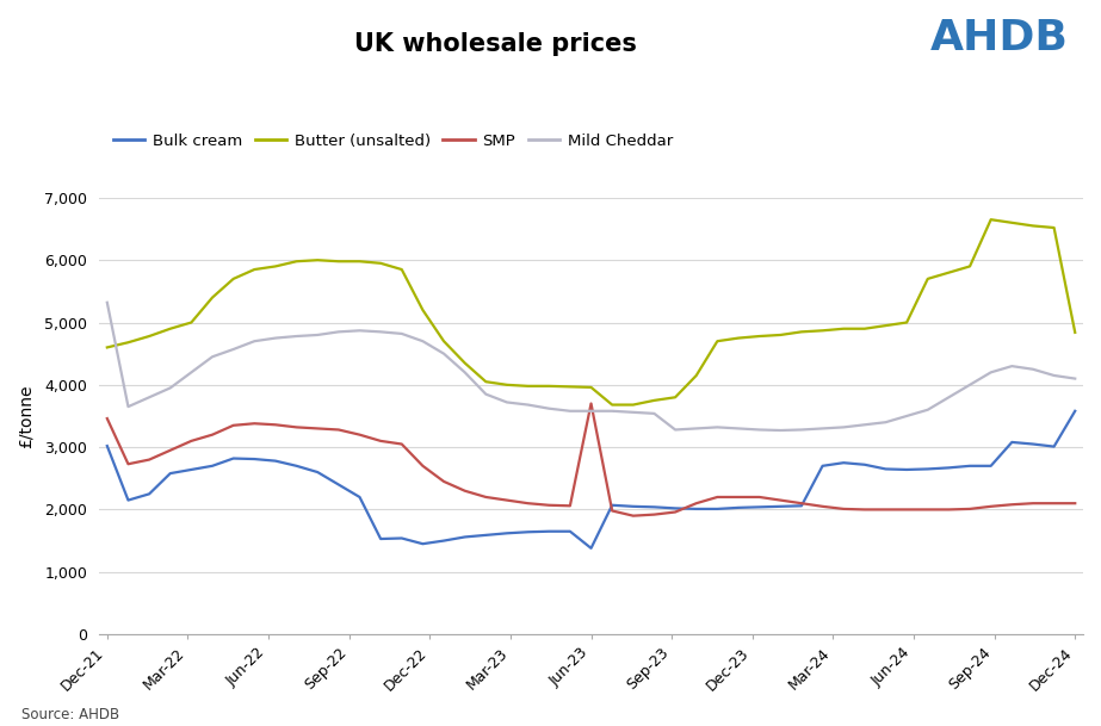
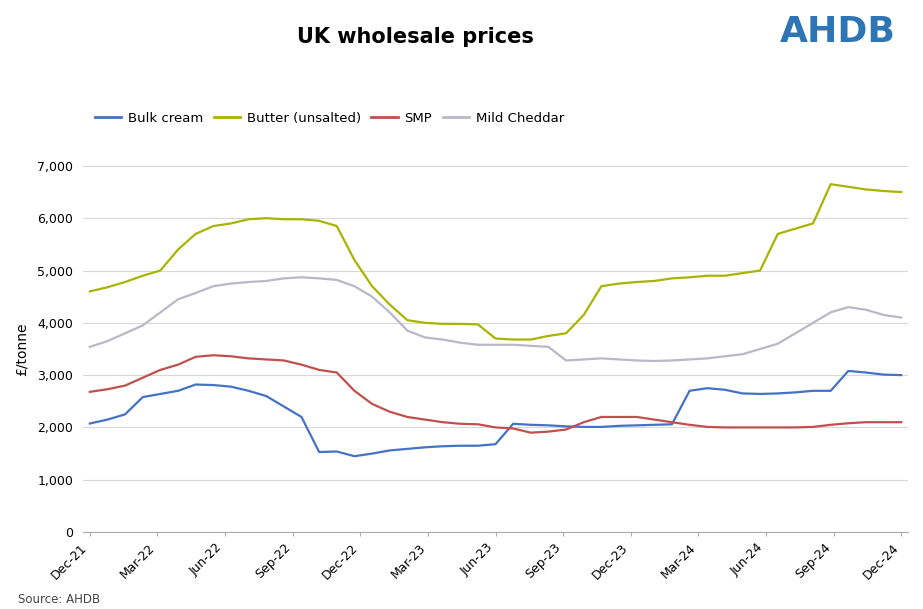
Bulk cream/Dec-21: 3,020 -> 2,080
SMP/Dec-21: 3,460 -> 2,680
Mild Cheddar/Dec-21: 5,320 -> 3,540
Bulk cream/Jun-23: 1,380 -> 1,680
Butter (unsalted)/Jun-23: 3,960 -> 3,700
SMP/Jun-23: 3,700 -> 2,000
Bulk cream/Dec-24: 3,580 -> 3,000
Butter (unsalted)/Dec-24: 4,840 -> 6,500
